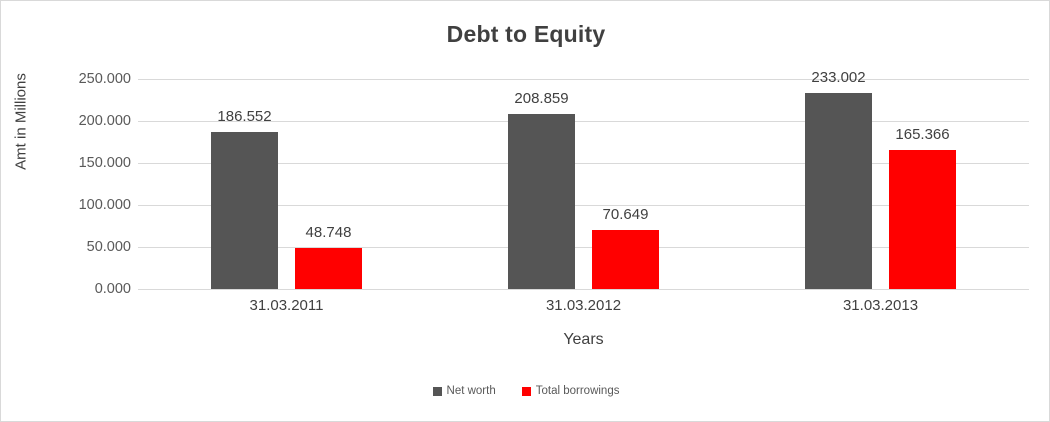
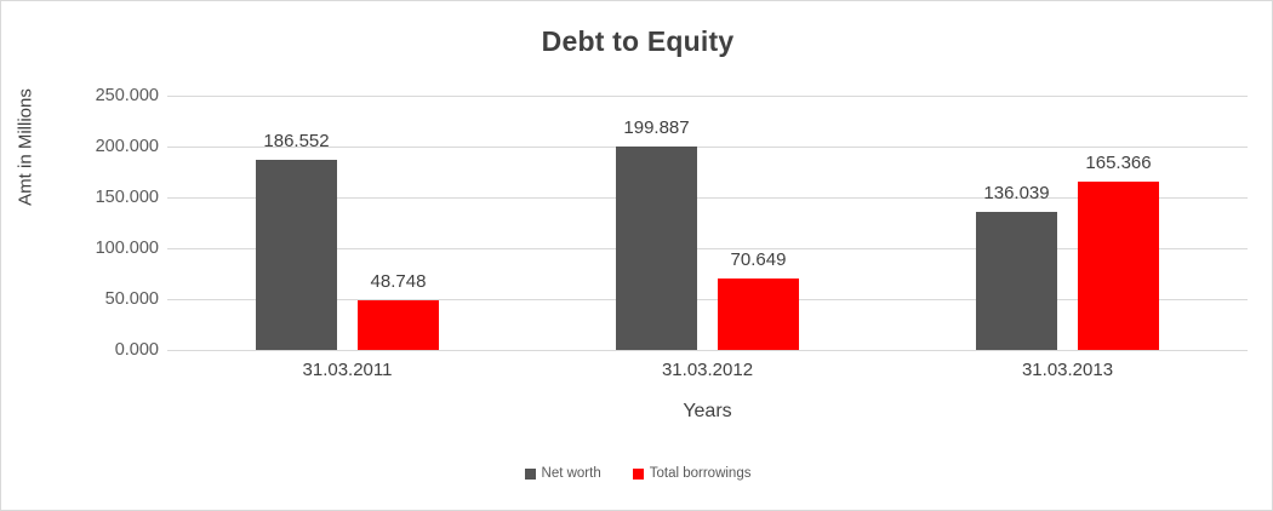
Net worth/31.03.2012: 208.859 -> 199.887
Net worth/31.03.2013: 233.002 -> 136.039
